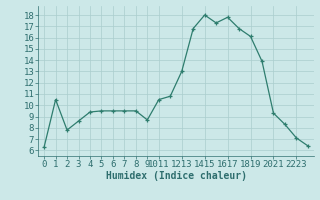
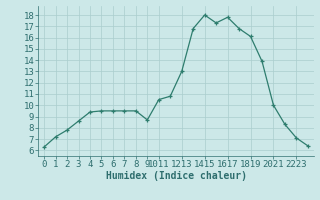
1: 10.5 -> 7.2
2021: 9.3 -> 10.0
